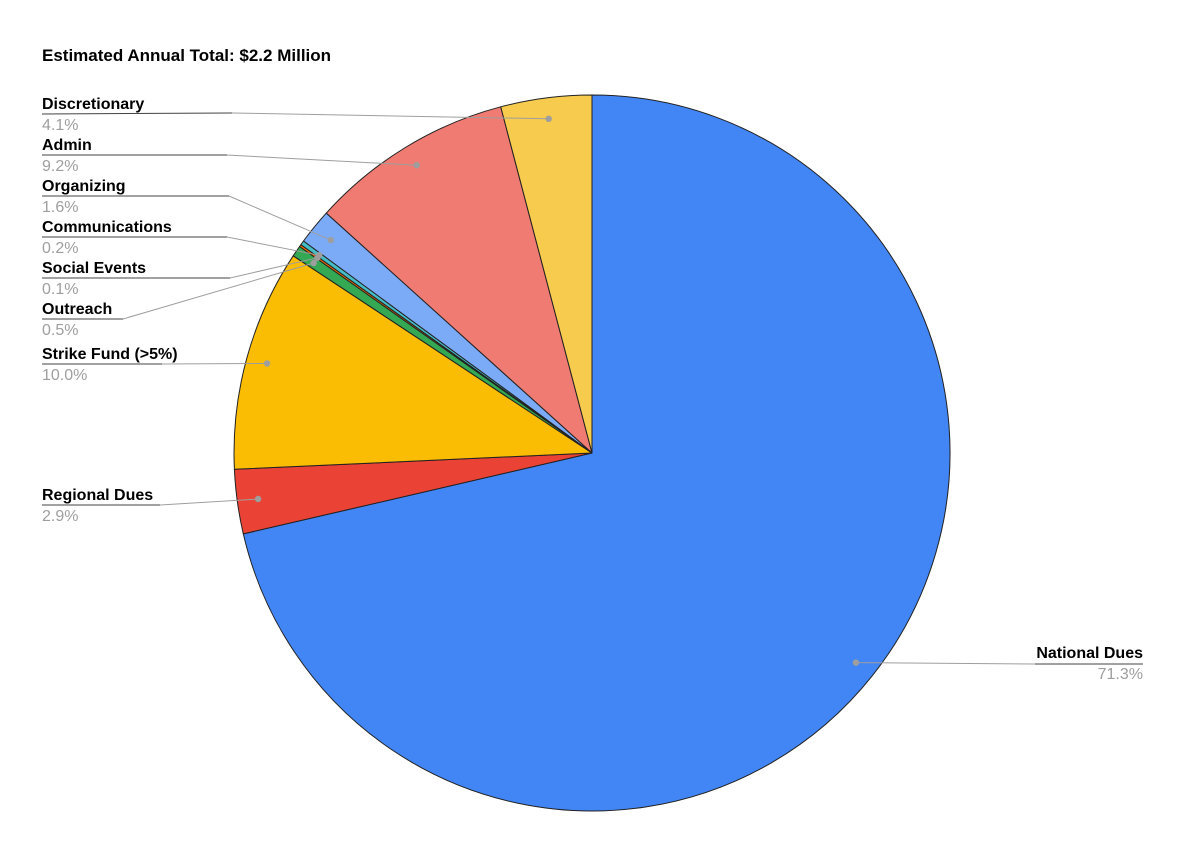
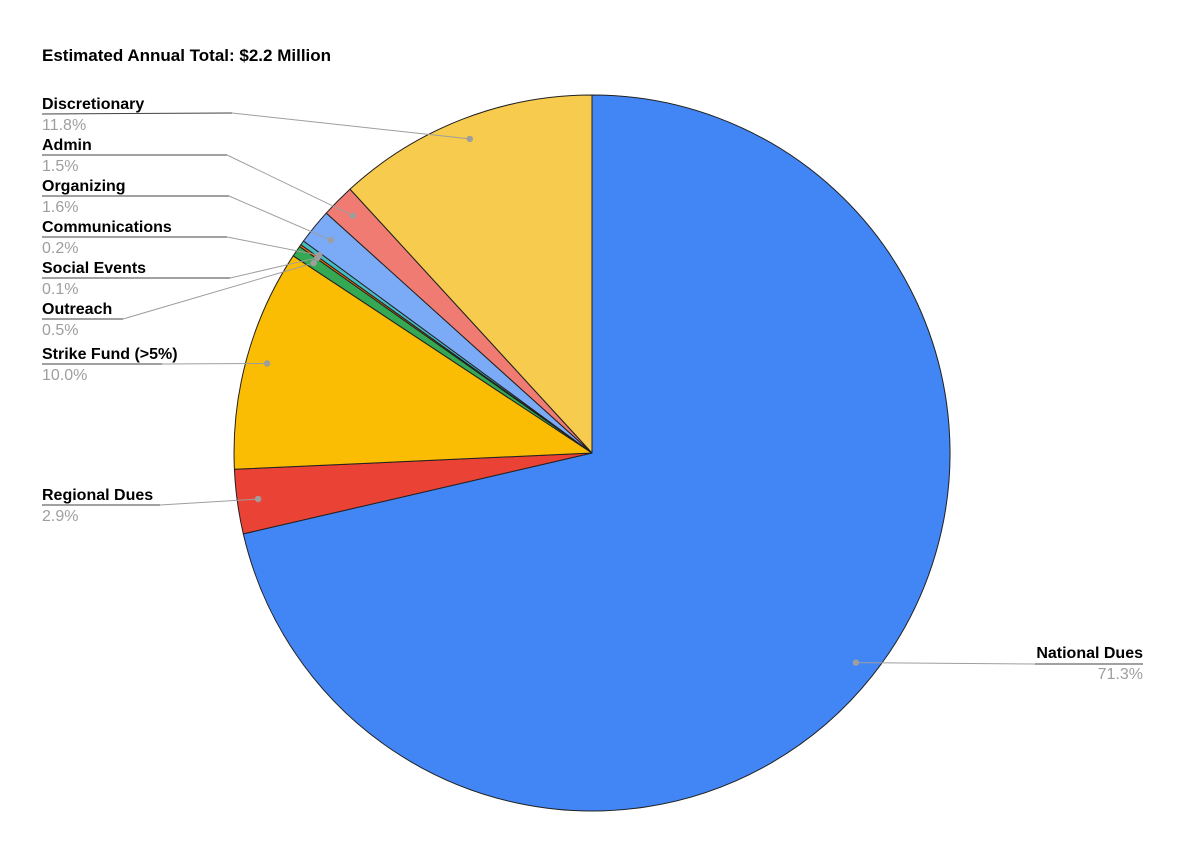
Admin: 9.2% -> 1.5%
Discretionary: 4.1% -> 11.8%
